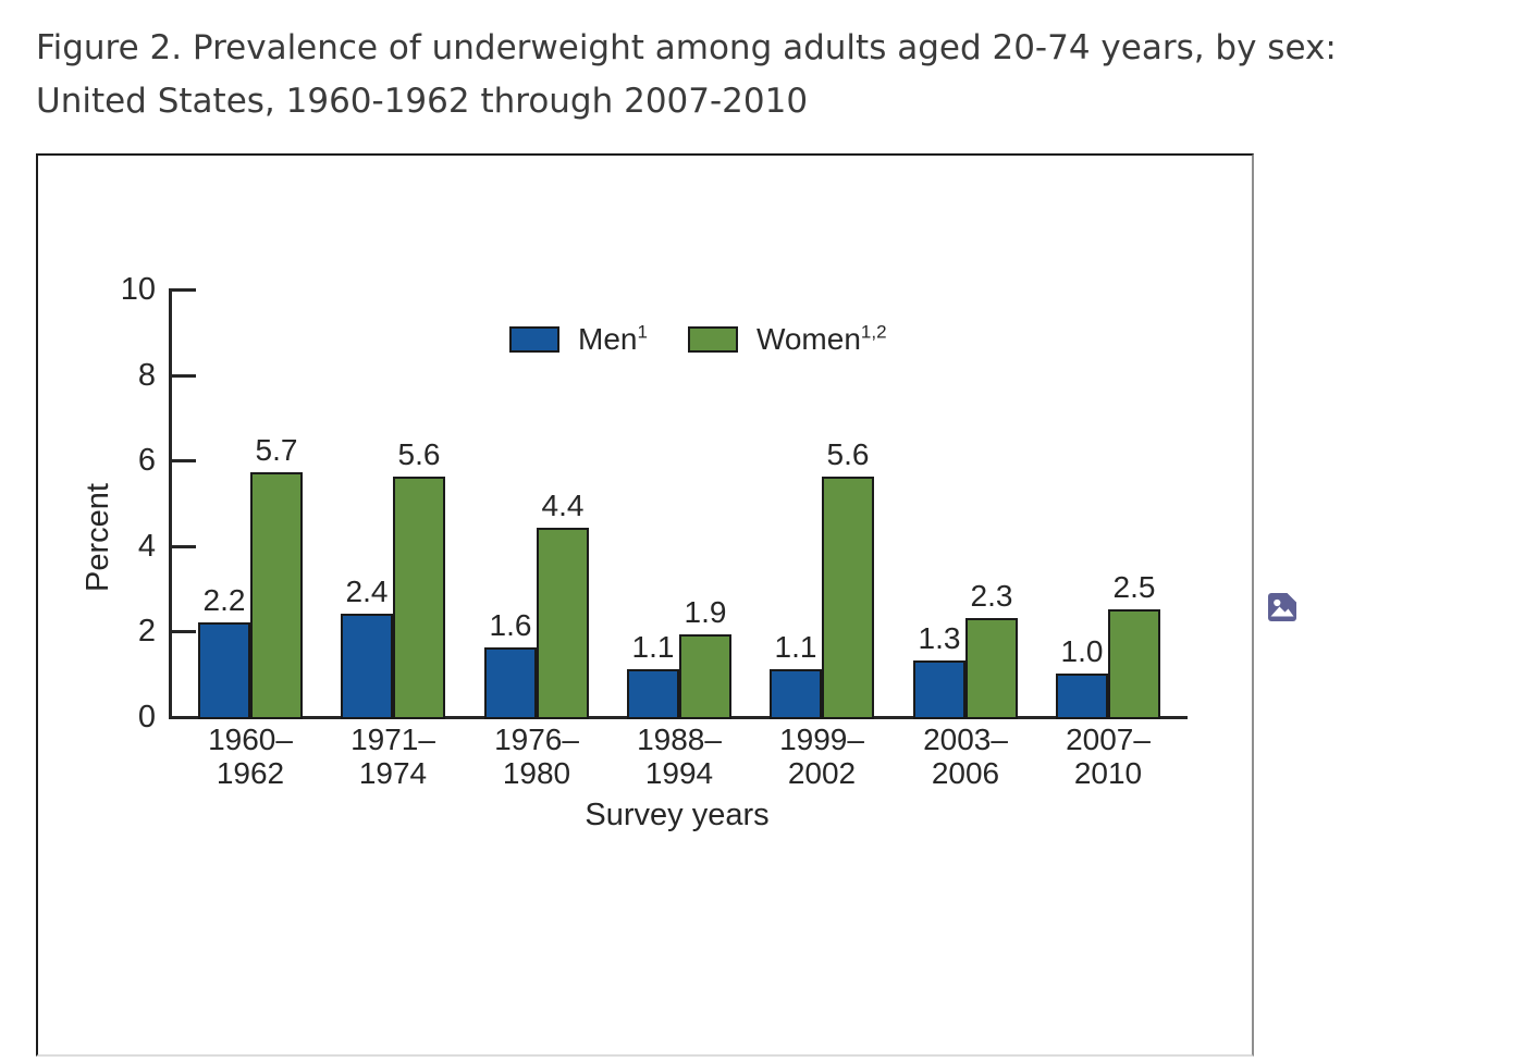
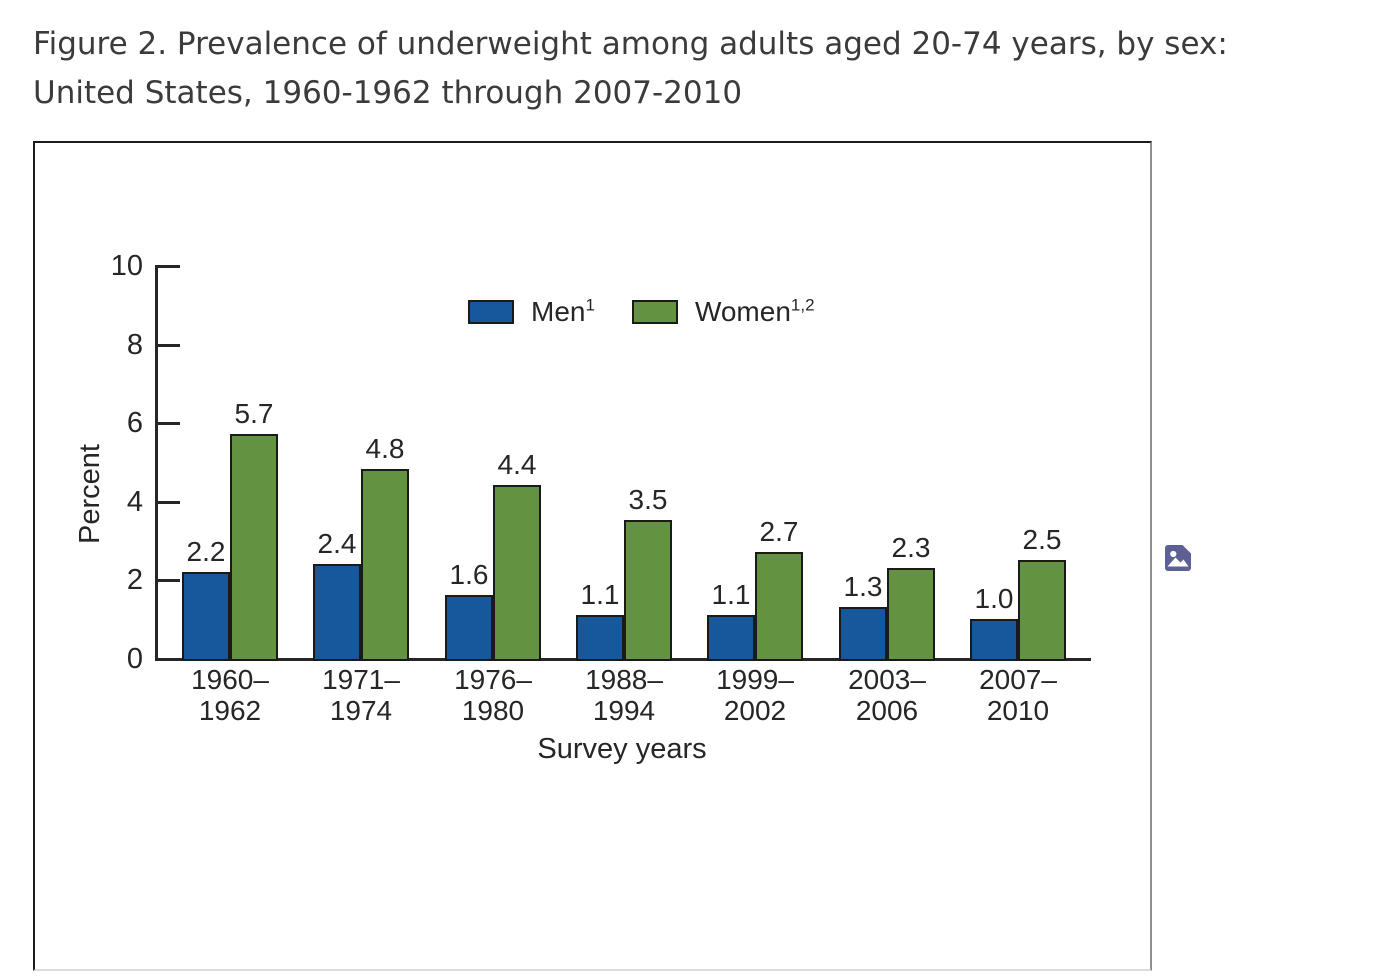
Women/1971–1974: 5.6 -> 4.8
Women/1988–1994: 1.9 -> 3.5
Women/1999–2002: 5.6 -> 2.7
